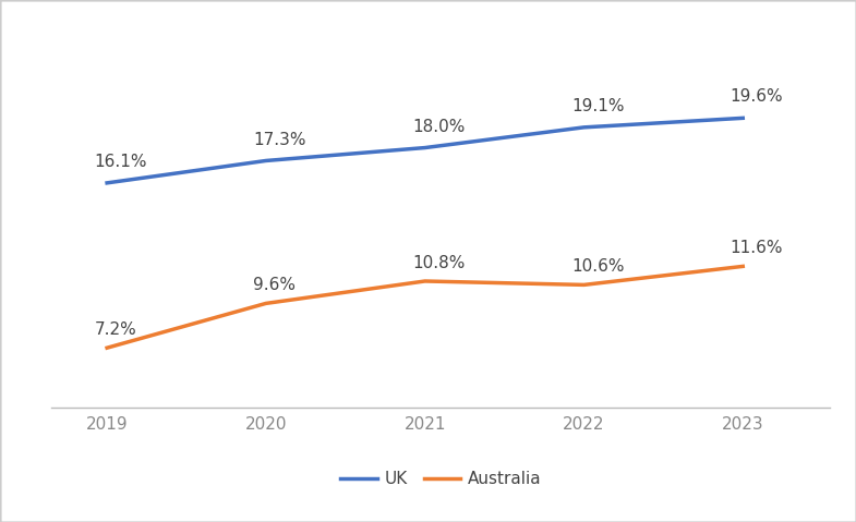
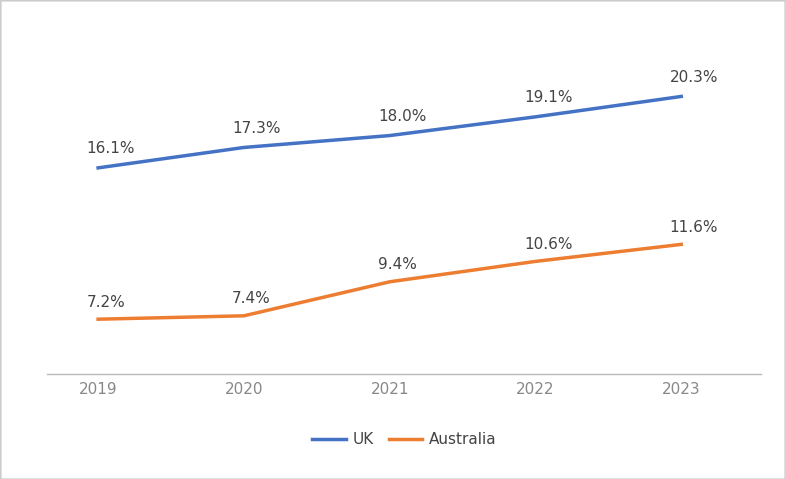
Australia/2020: 9.6% -> 7.4%
Australia/2021: 10.8% -> 9.4%
UK/2023: 19.6% -> 20.3%
